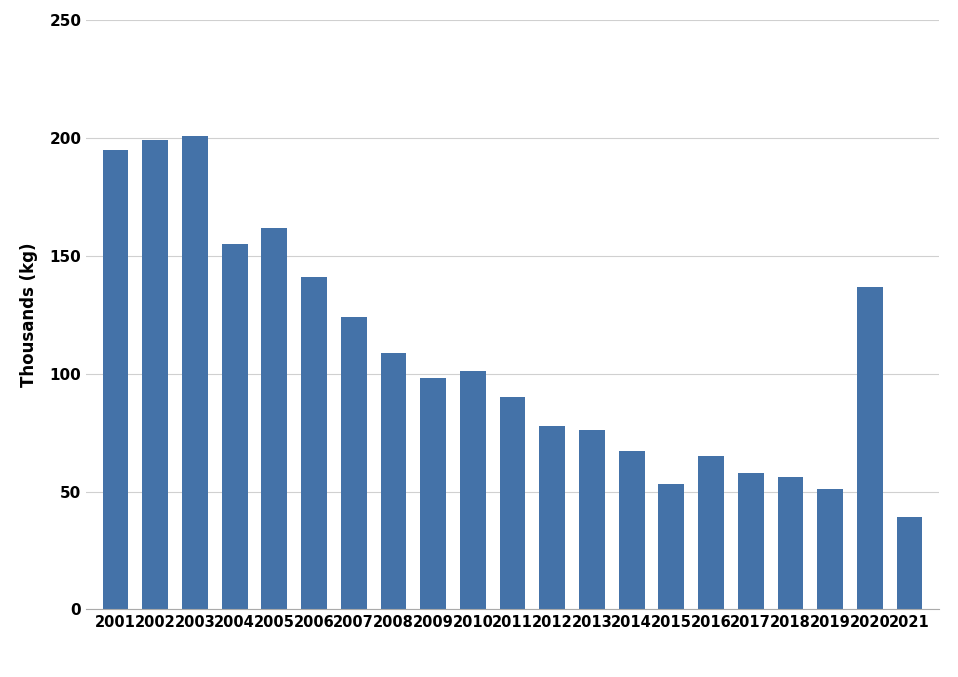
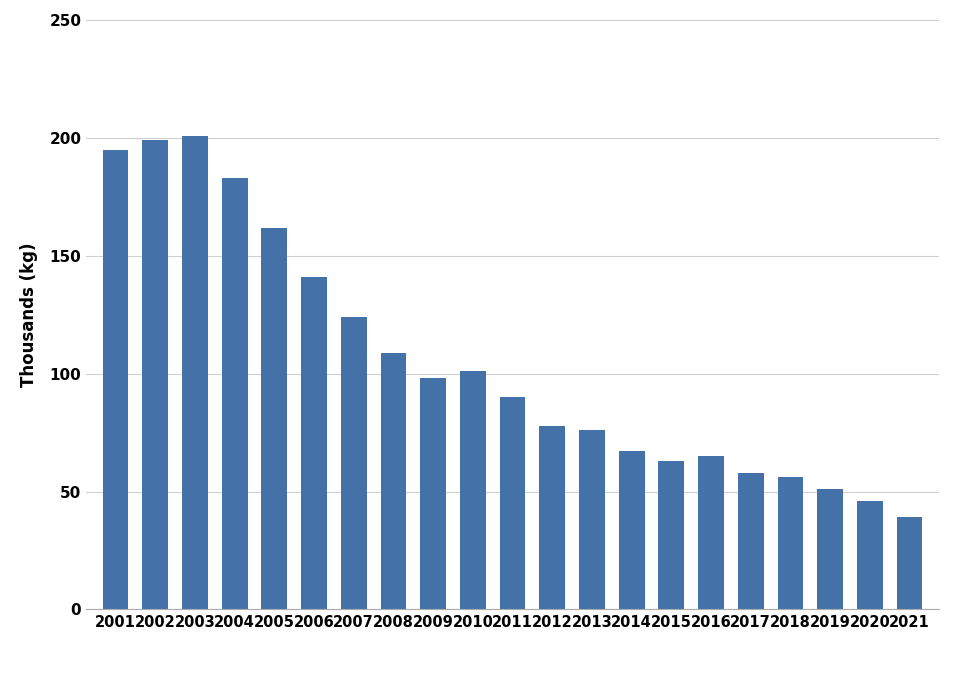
2004: 155 -> 183
2015: 53 -> 63
2020: 137 -> 46
